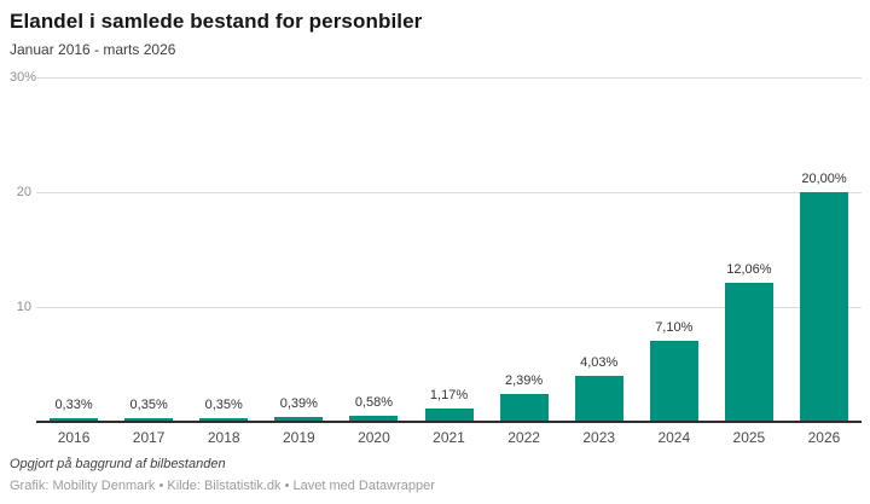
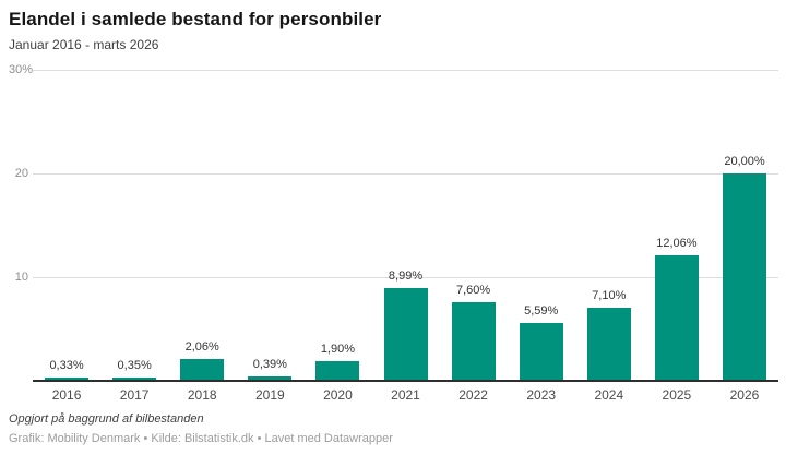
2018: 0,35% -> 2,06%
2020: 0,58% -> 1,90%
2021: 1,17% -> 8,99%
2022: 2,39% -> 7,60%
2023: 4,03% -> 5,59%
